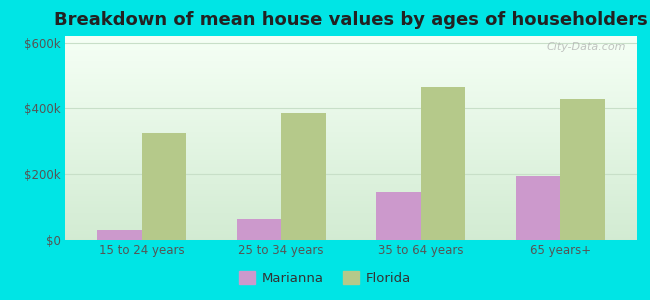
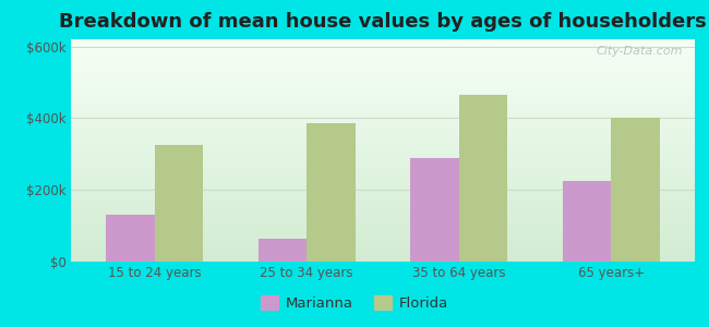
Marianna/15 to 24 years: $30k -> $130k
Marianna/35 to 64 years: $145k -> $290k
Marianna/65 years+: $195k -> $225k
Florida/65 years+: $430k -> $400k
